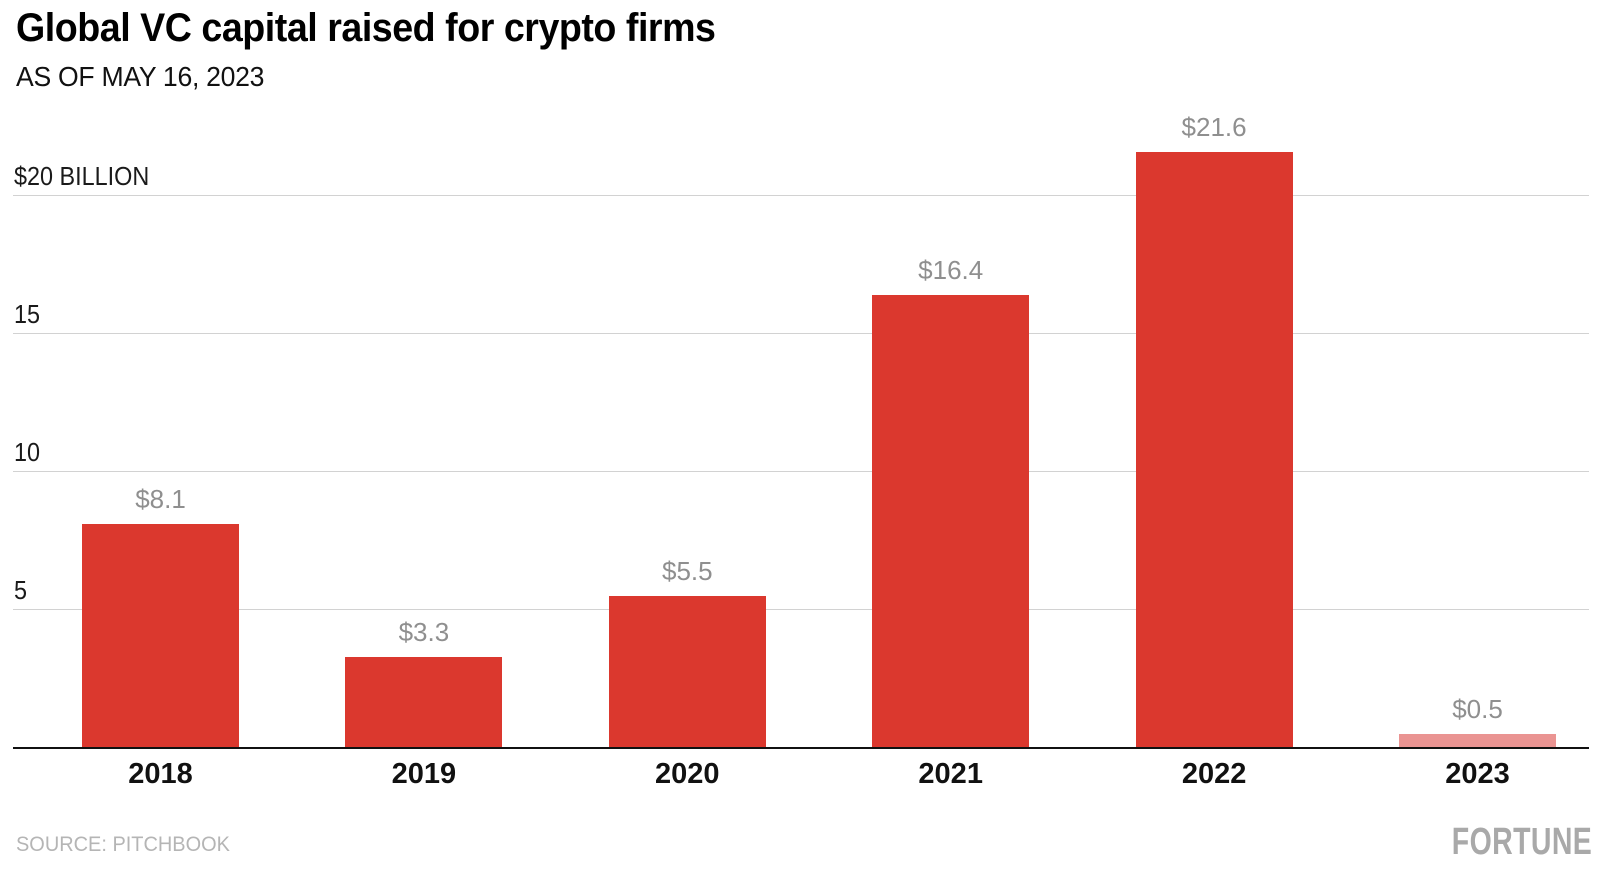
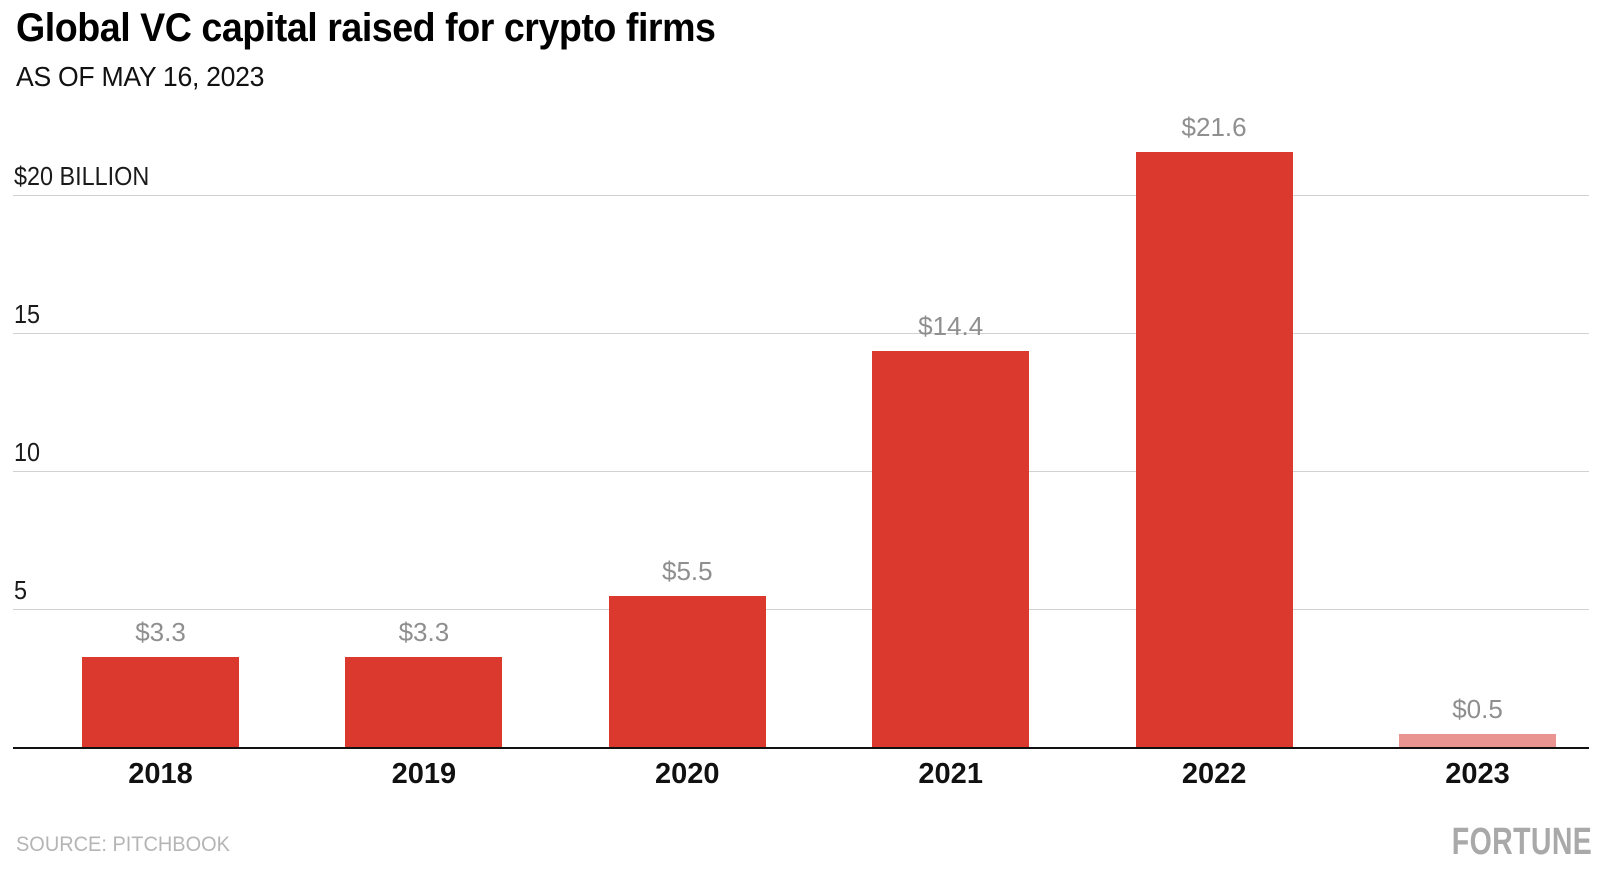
2018: $8.1 -> $3.3
2021: $16.4 -> $14.4
